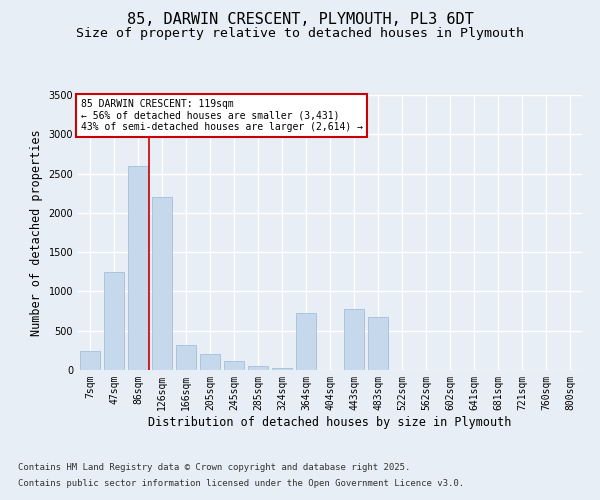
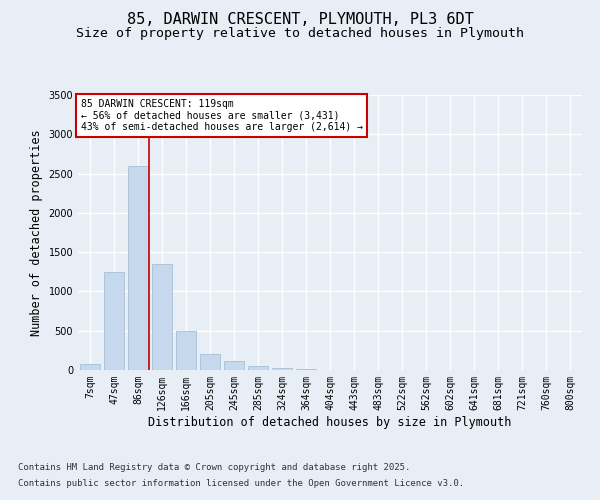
7sqm: 240 -> 80
126sqm: 2200 -> 1350
166sqm: 320 -> 500
364sqm: 720 -> 20
443sqm: 780 -> 0
483sqm: 680 -> 0
